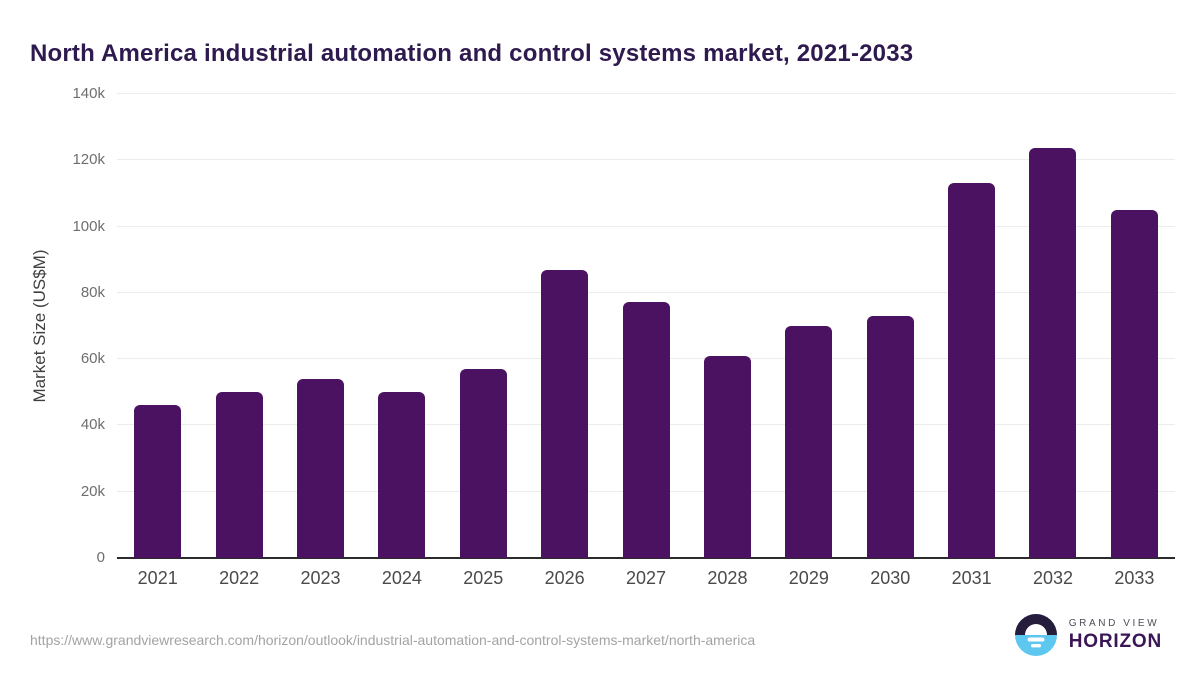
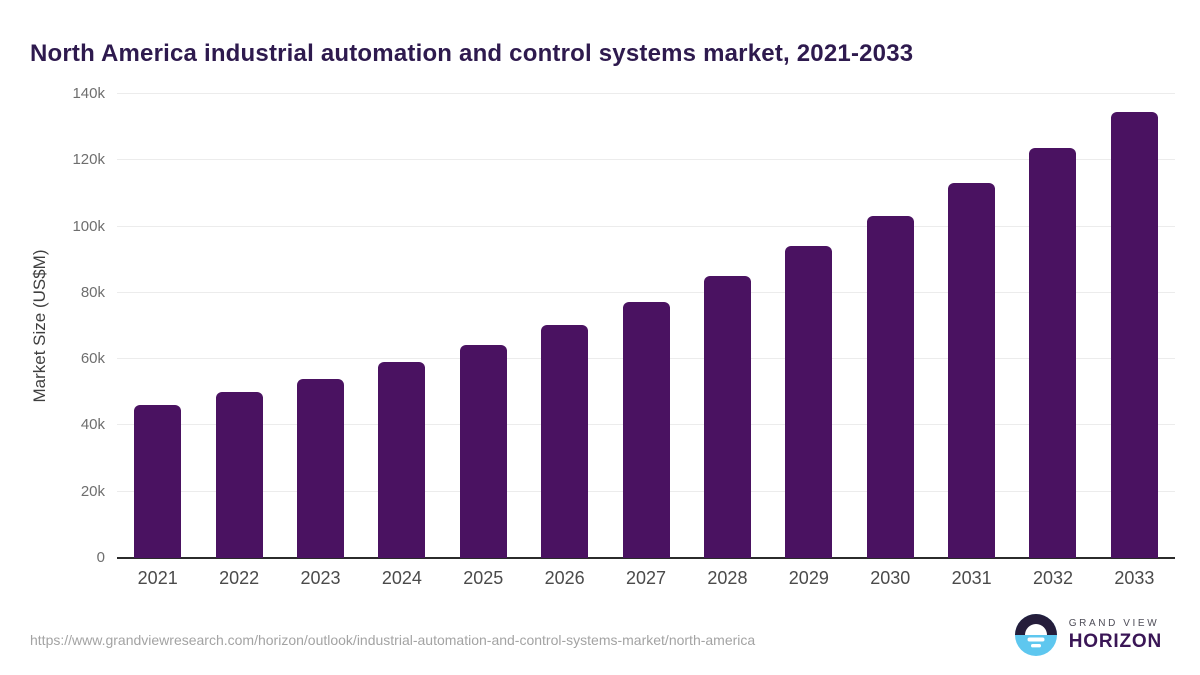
2024: 50k -> 59k
2025: 57k -> 64k
2026: 87k -> 70k
2028: 61k -> 85k
2029: 70k -> 94k
2030: 73k -> 103k
2033: 105k -> 134k
